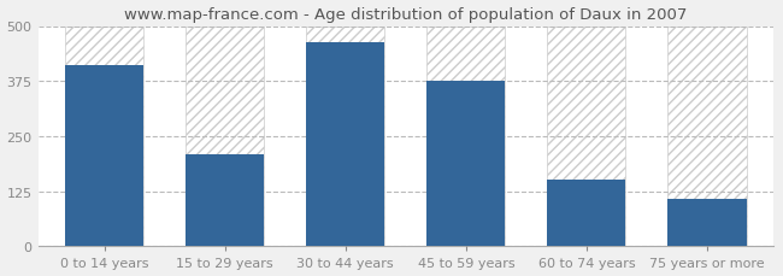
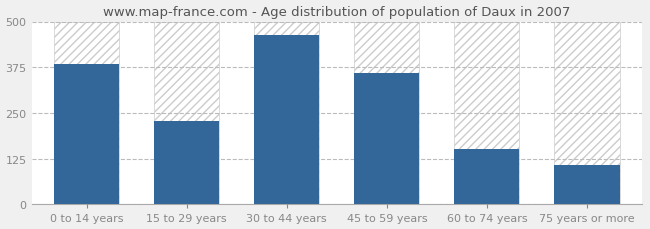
0 to 14 years: 410 -> 383
15 to 29 years: 210 -> 228
45 to 59 years: 375 -> 358
